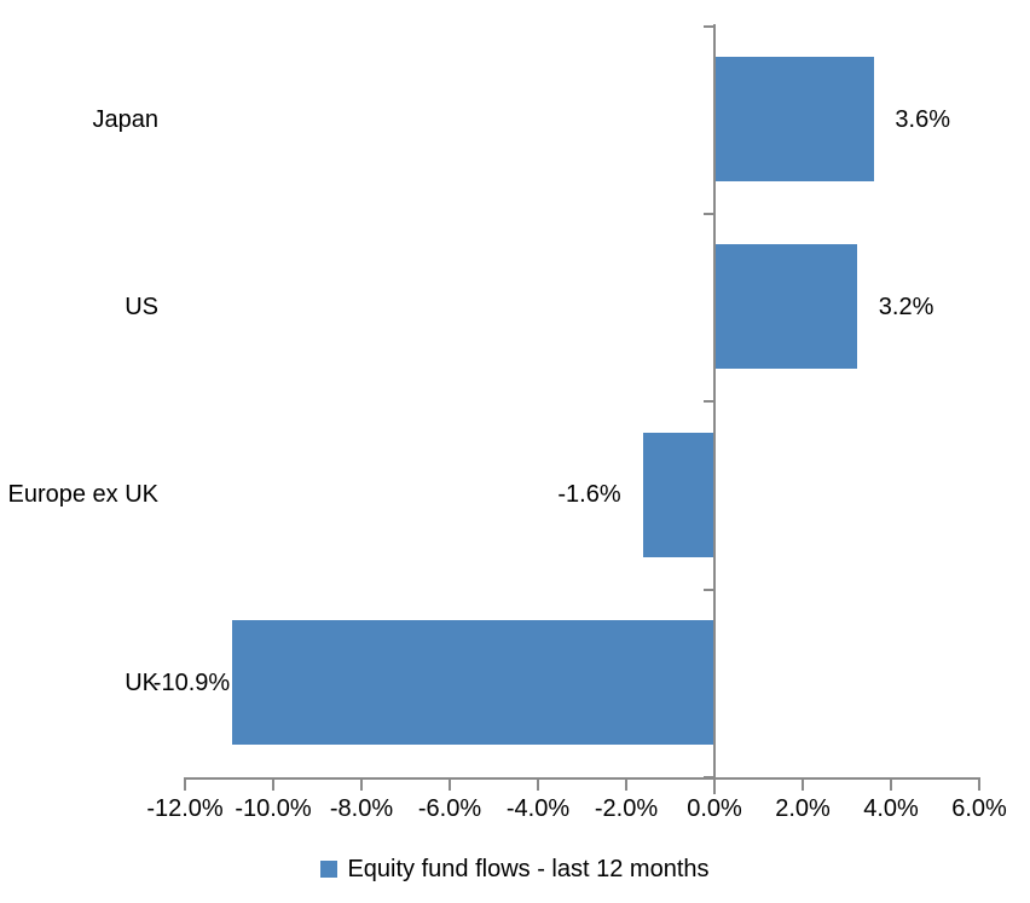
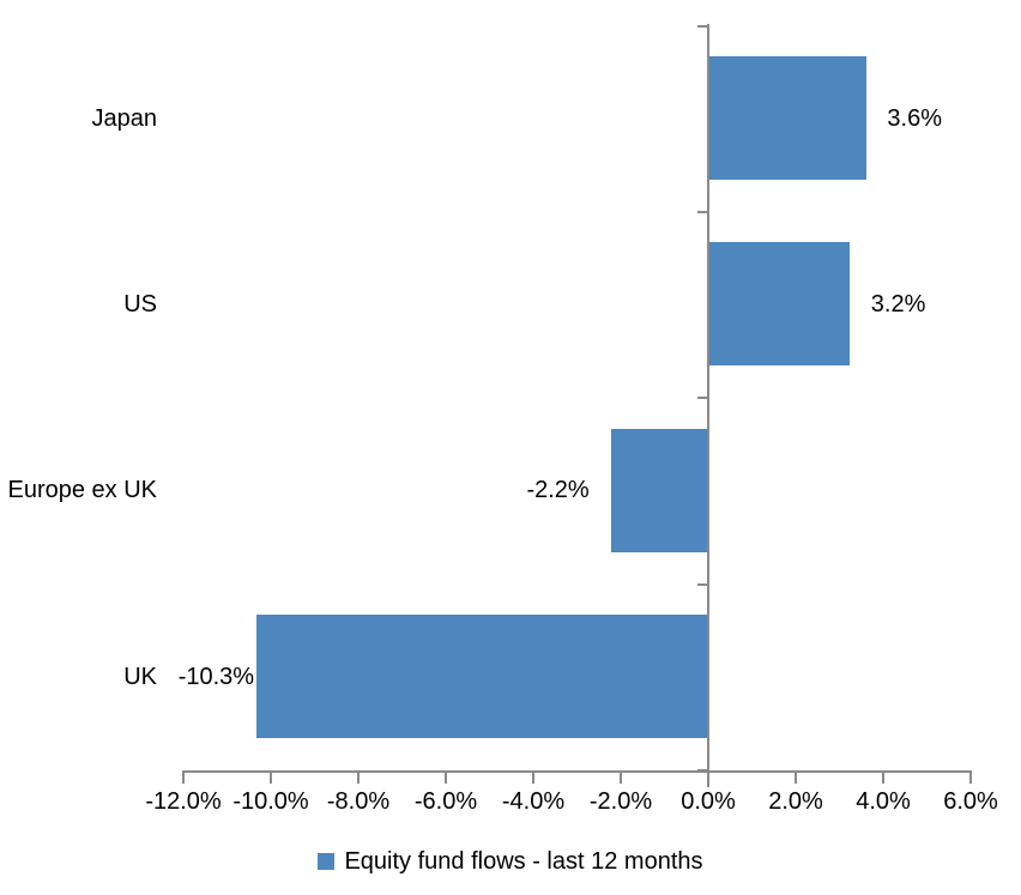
Europe ex UK: -1.6% -> -2.2%
UK: -10.9% -> -10.3%
